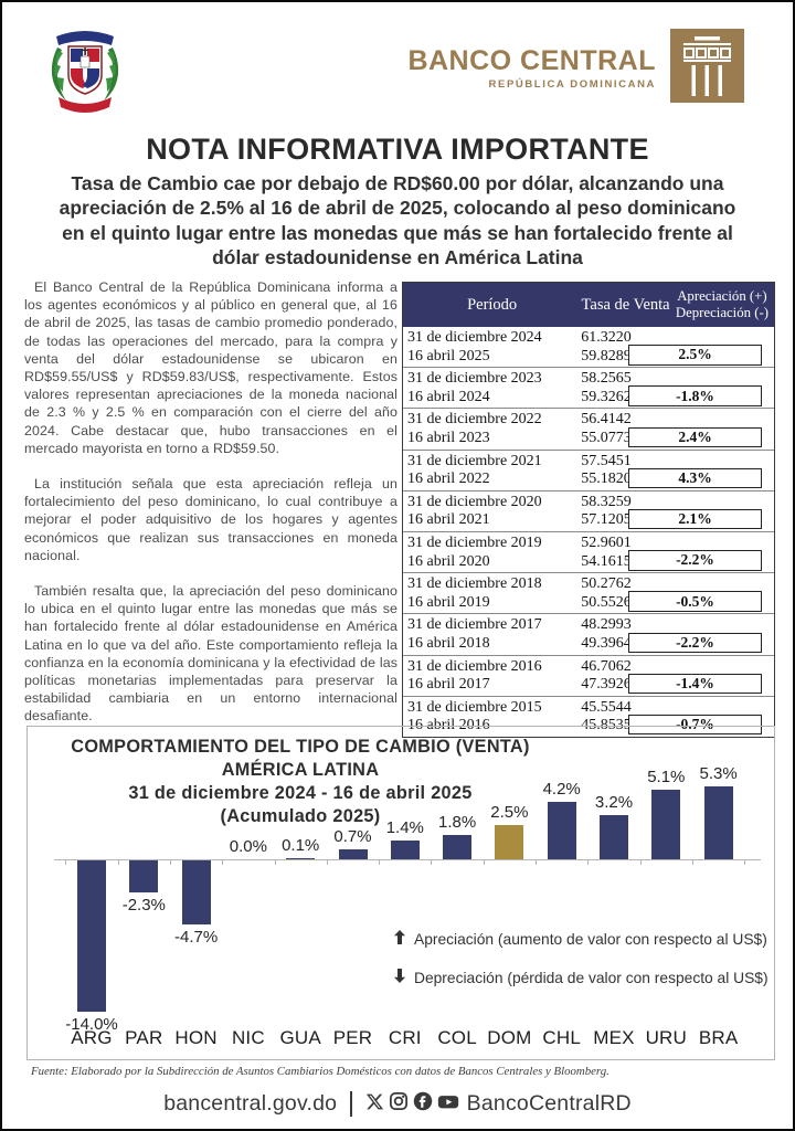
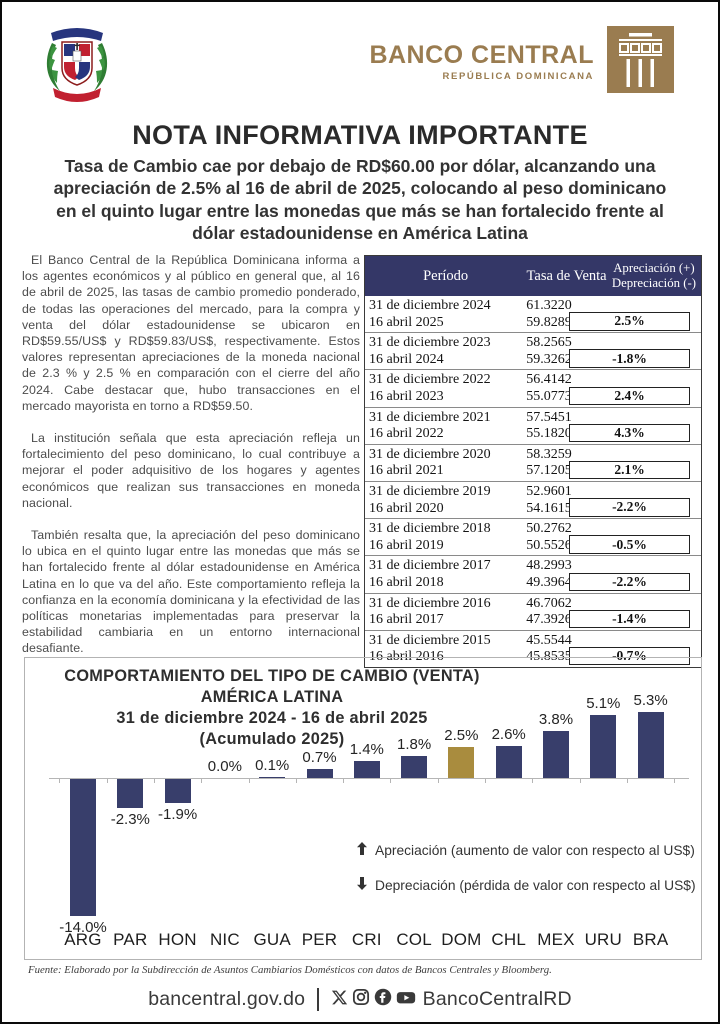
HON: -4.7% -> -1.9%
CHL: 4.2% -> 2.6%
MEX: 3.2% -> 3.8%
